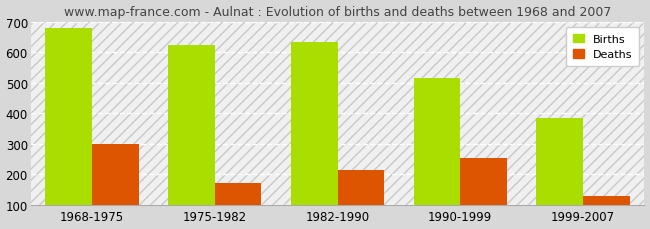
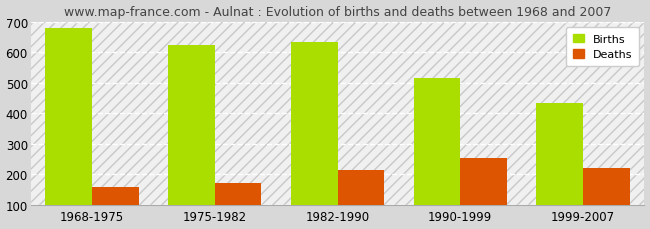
Deaths/1968-1975: 300 -> 158
Births/1999-2007: 385 -> 434
Deaths/1999-2007: 130 -> 222
